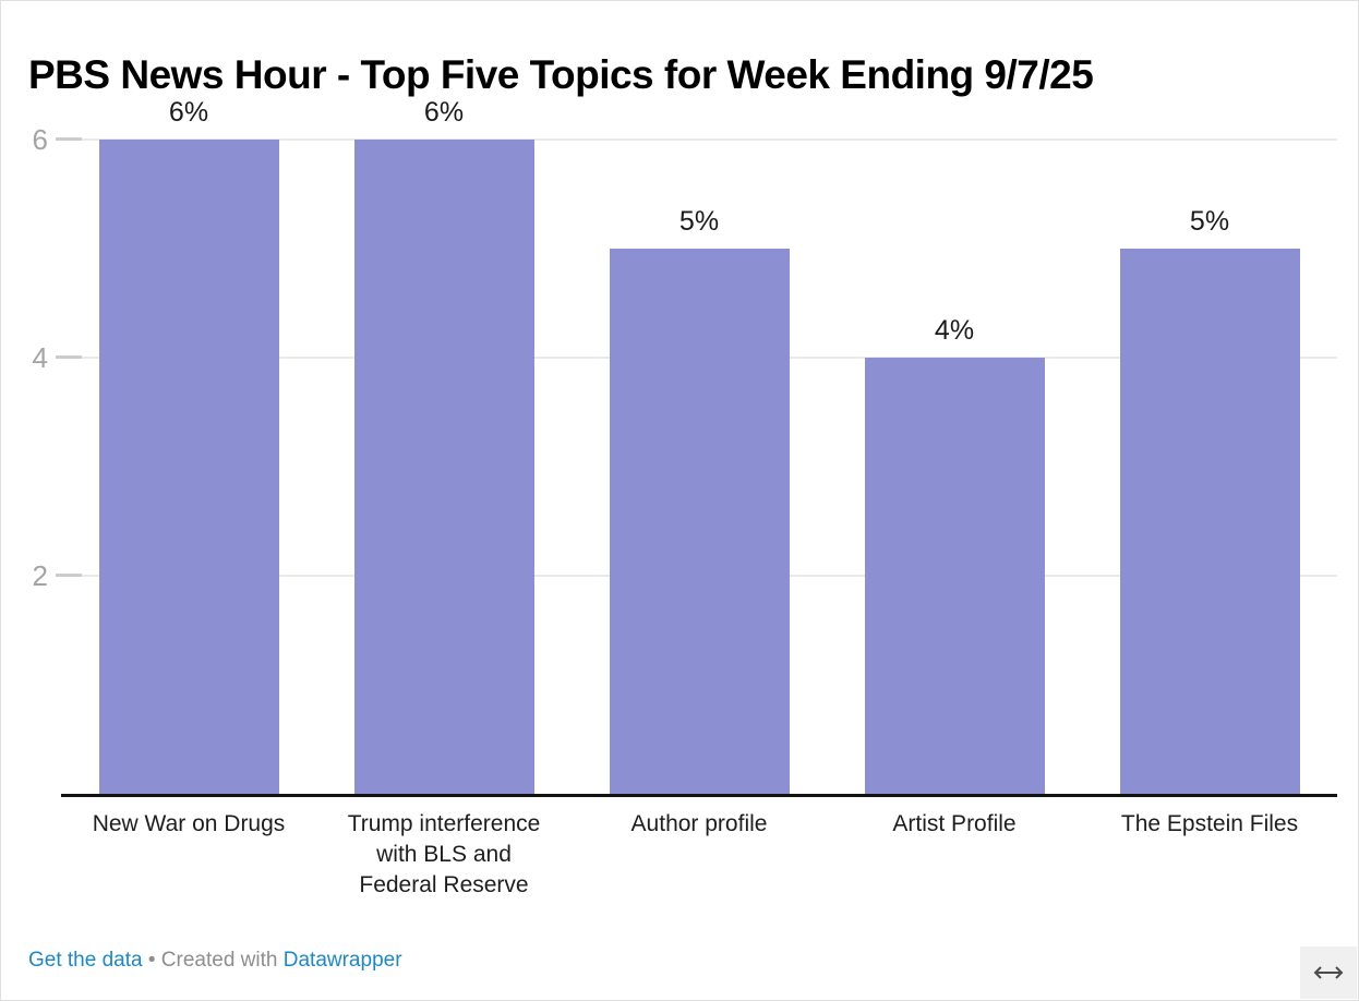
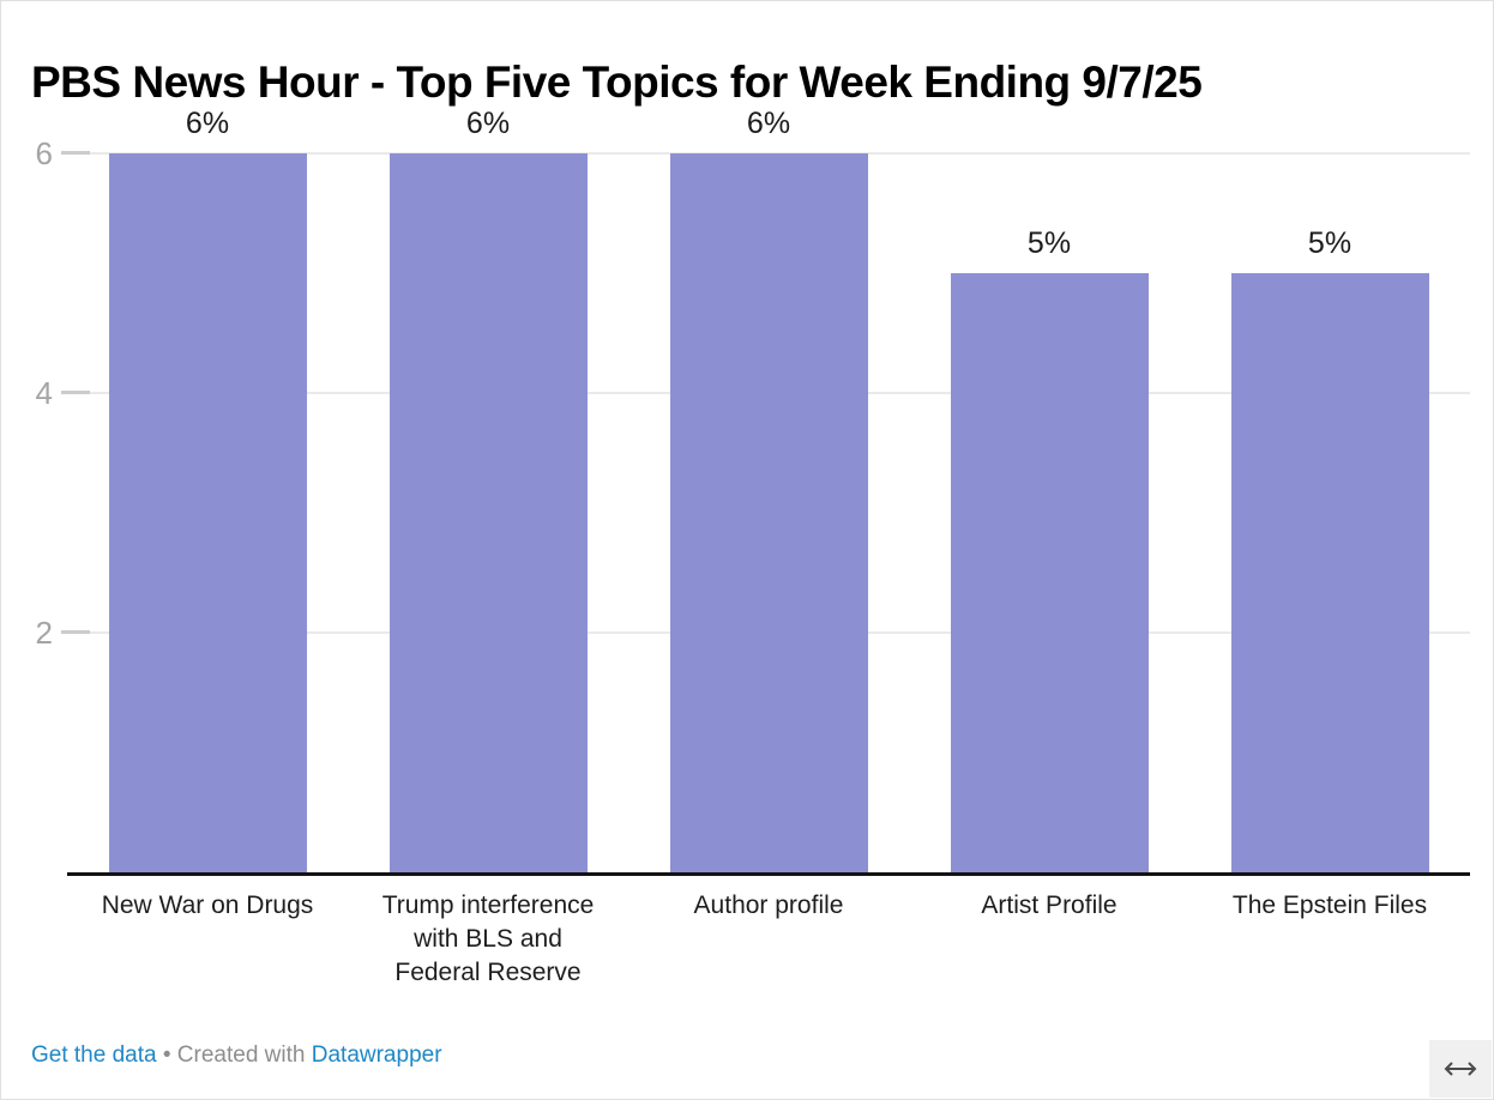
Author profile: 5% -> 6%
Artist Profile: 4% -> 5%
